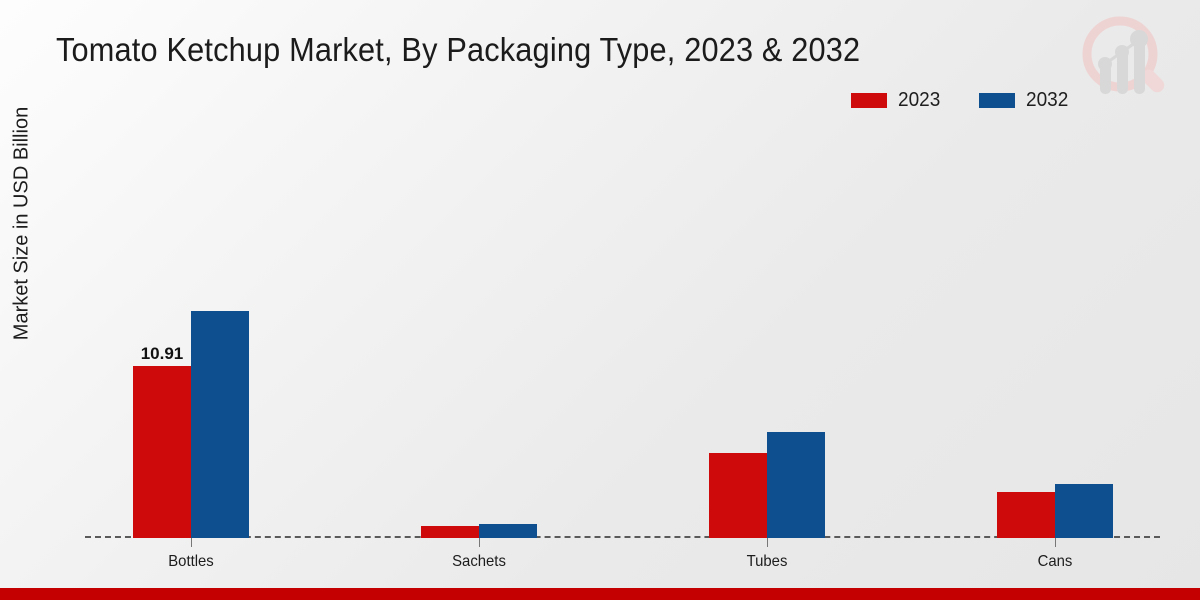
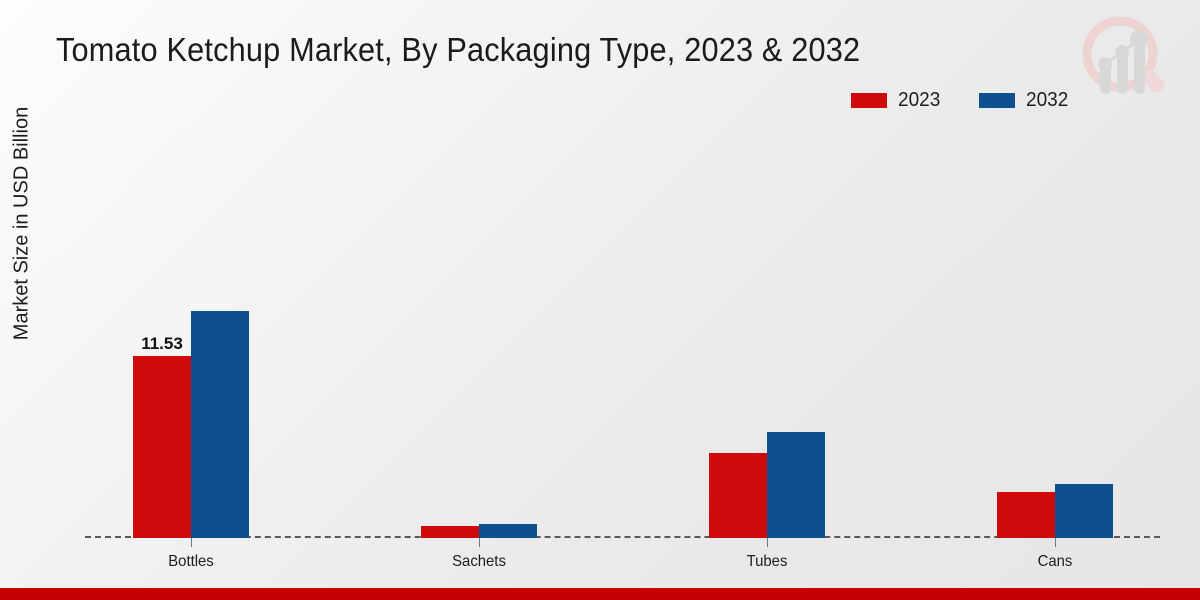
2023/Bottles: 10.91 -> 11.53
